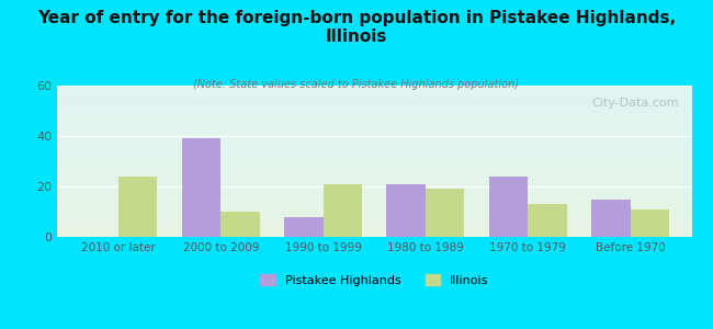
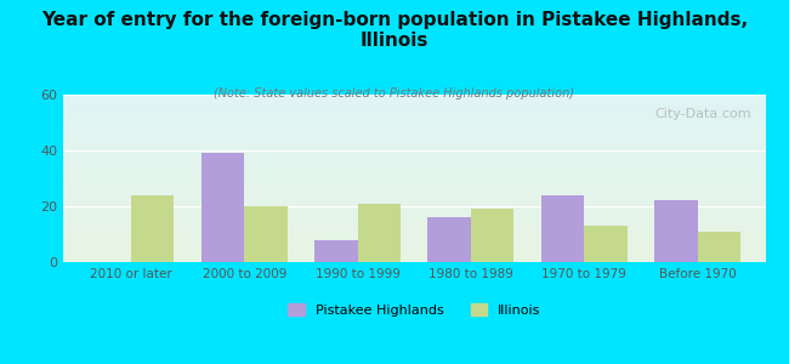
Illinois/2000 to 2009: 10 -> 20
Pistakee Highlands/1980 to 1989: 21 -> 16
Pistakee Highlands/Before 1970: 15 -> 22
